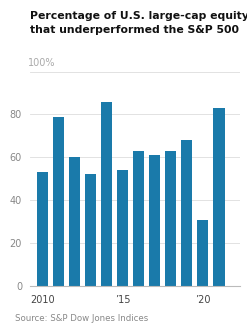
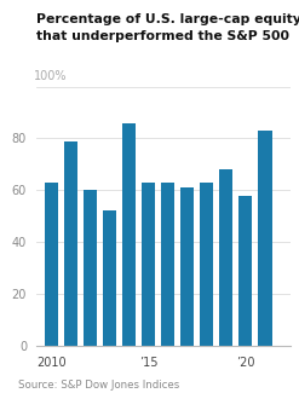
2010: 53 -> 63
’15: 54 -> 63
’20: 31 -> 58
